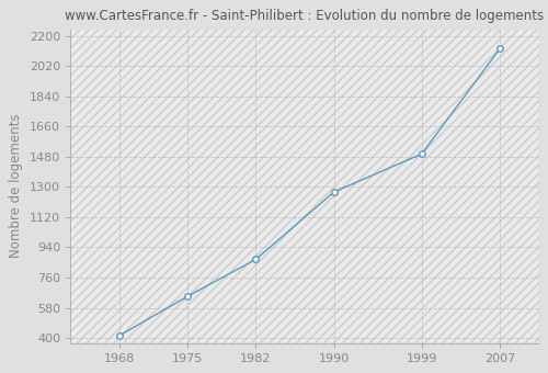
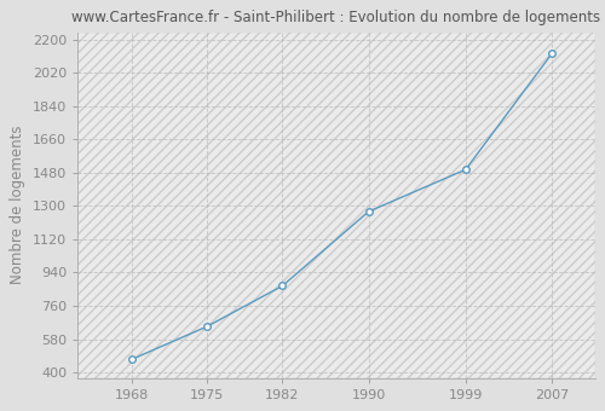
1968: 410 -> 470
